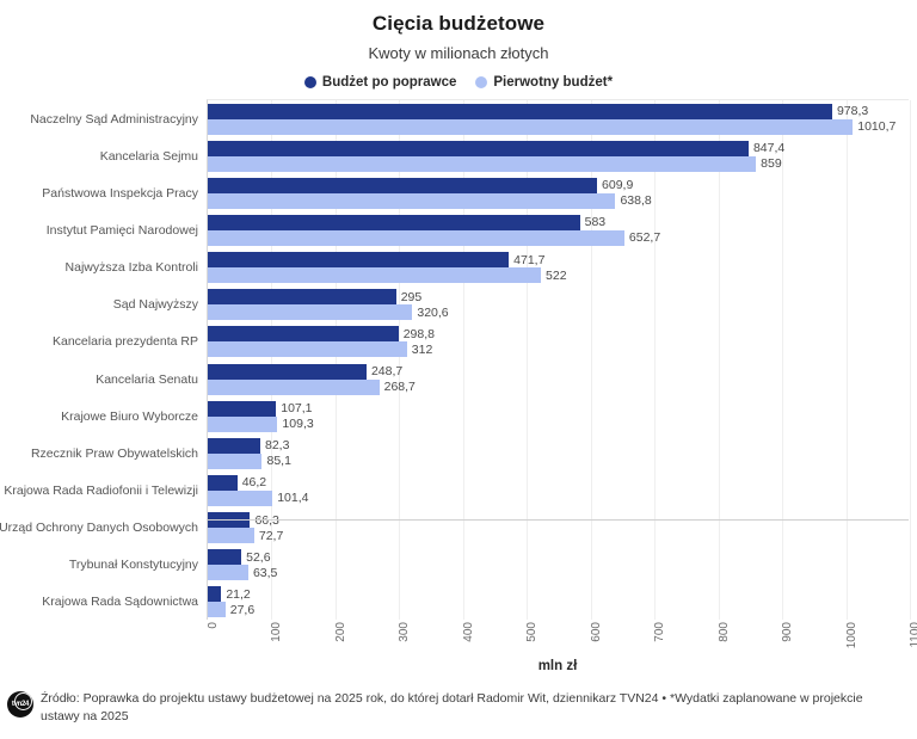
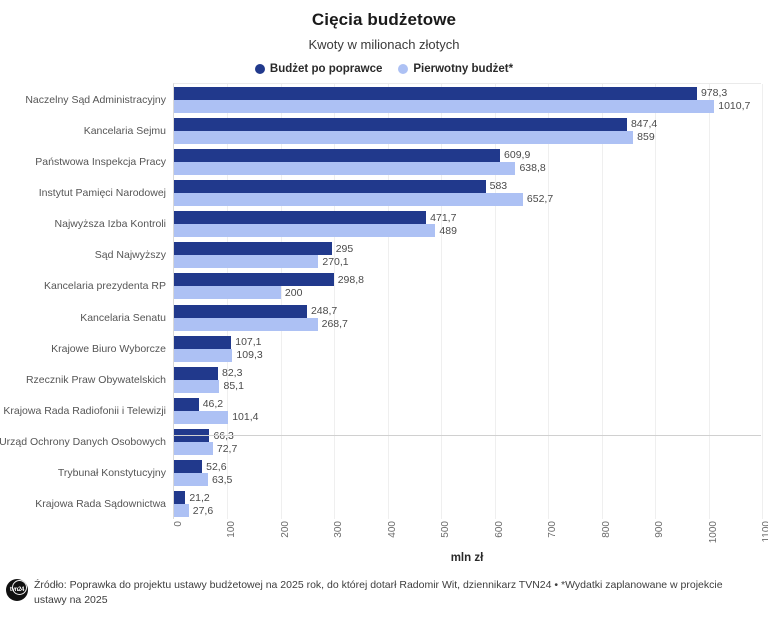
Pierwotny budżet*/Najwyższa Izba Kontroli: 522 -> 489
Pierwotny budżet*/Sąd Najwyższy: 320,6 -> 270,1
Pierwotny budżet*/Kancelaria prezydenta RP: 312 -> 200
